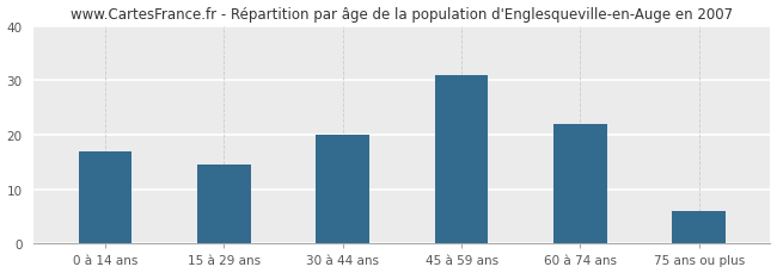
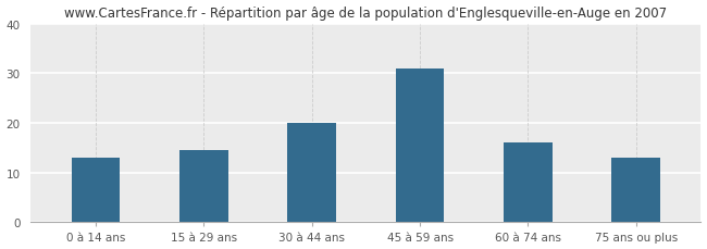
0 à 14 ans: 17.0 -> 13.0
60 à 74 ans: 22.0 -> 16.0
75 ans ou plus: 6.0 -> 13.0
